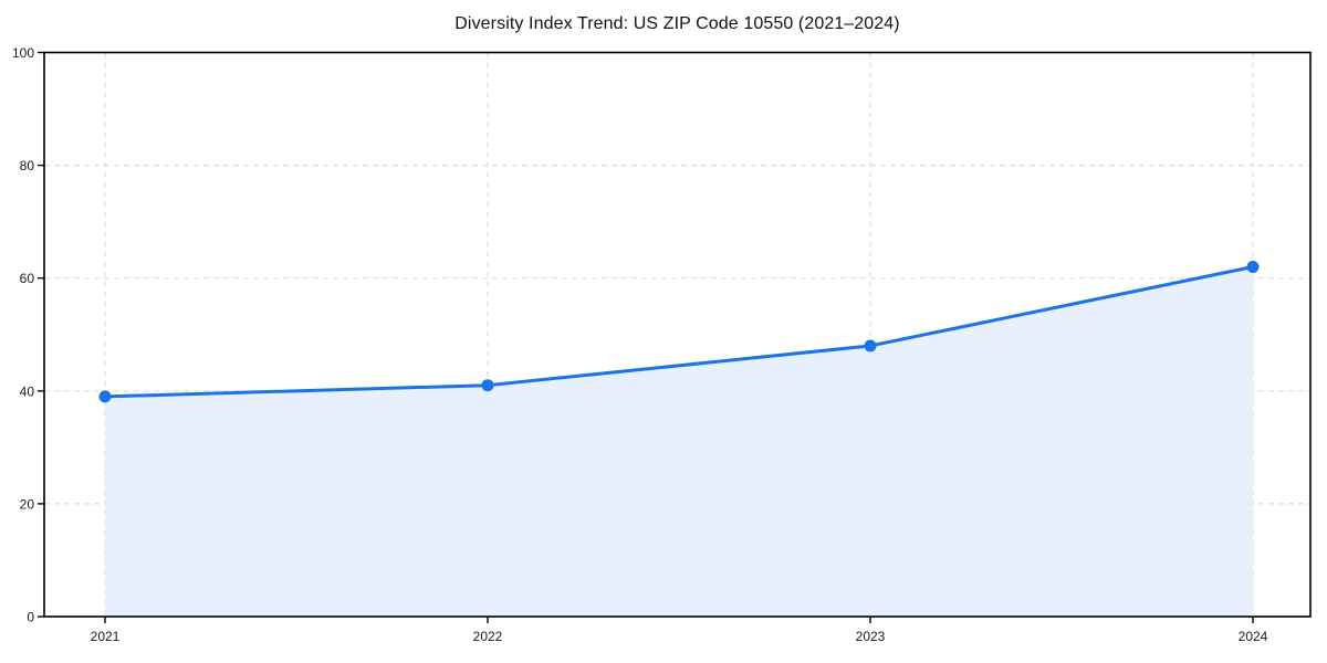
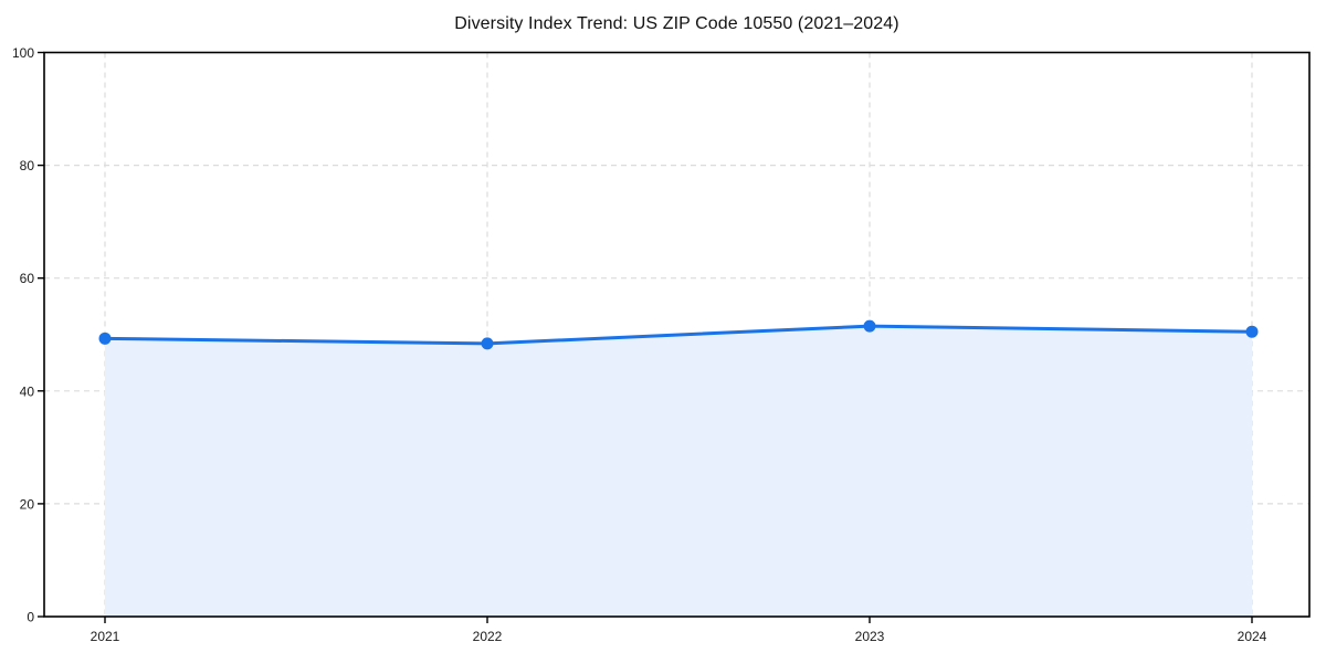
2021: 39 -> 49
2022: 41 -> 48
2023: 48 -> 52
2024: 62 -> 50
